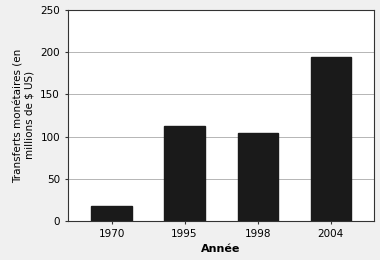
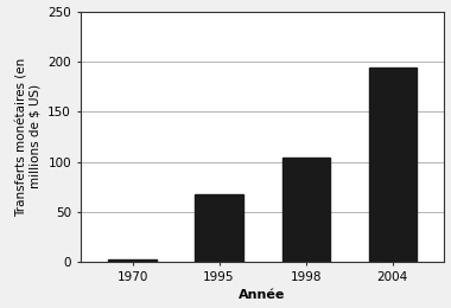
1970: 18 -> 3
1995: 112 -> 68
